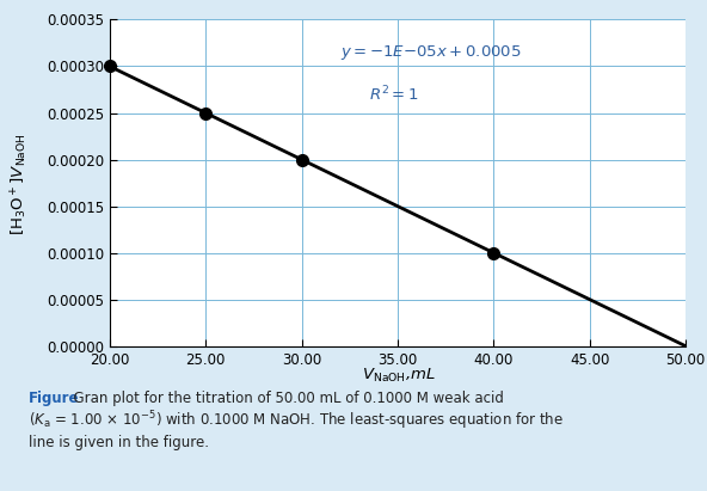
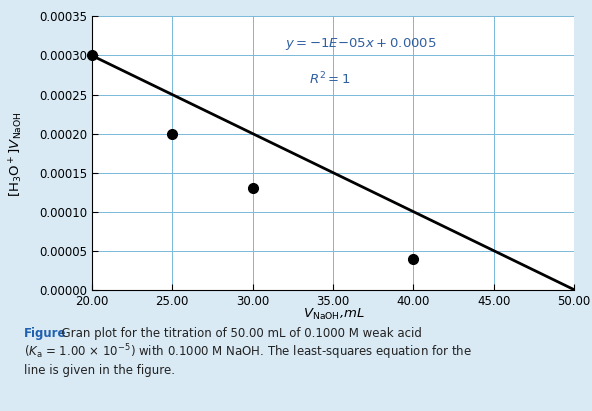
25.00: 0.00025 -> 0.00020
30.00: 0.00020 -> 0.00013
40.00: 0.00010 -> 0.00004
